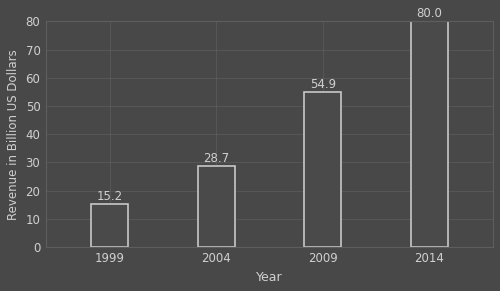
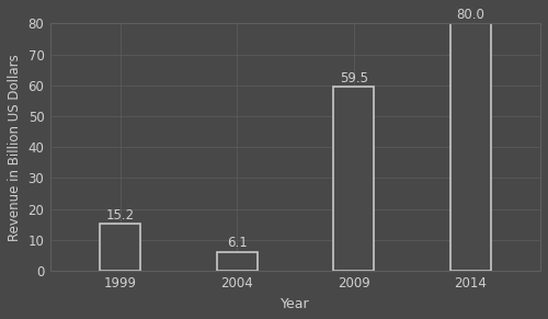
2004: 28.7 -> 6.1
2009: 54.9 -> 59.5
